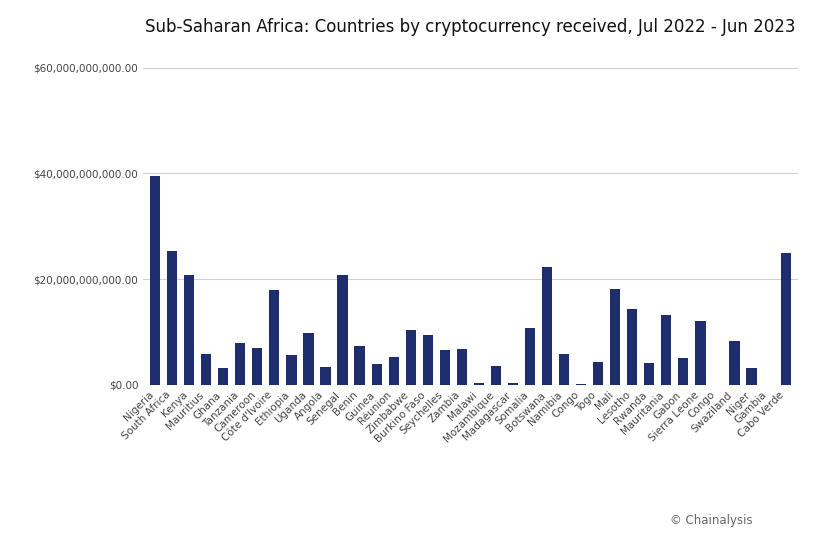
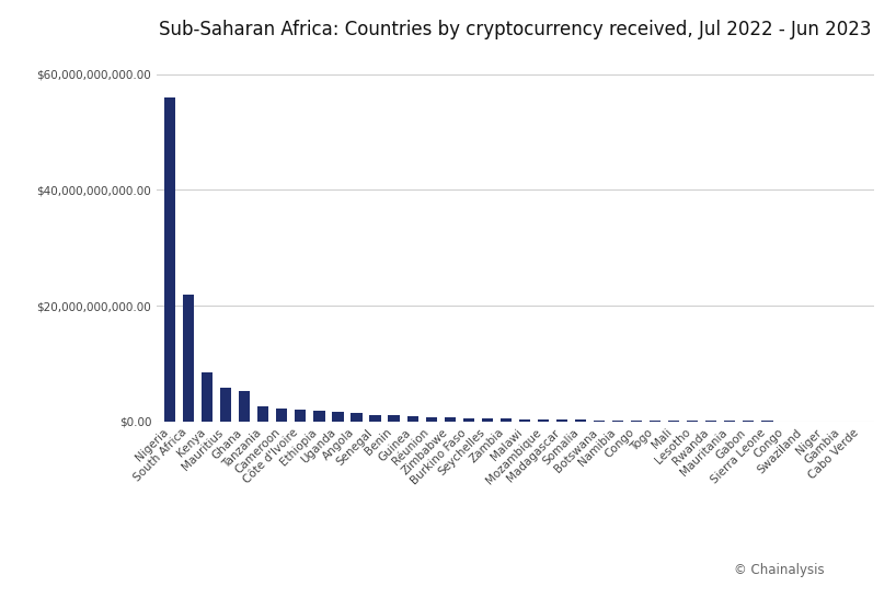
Nigeria: $39,600,000,000 -> $56,000,000,000
South Africa: $25,400,000,000 -> $22,000,000,000
Kenya: $20,800,000,000 -> $8,500,000,000
Ghana: $3,200,000,000 -> $5,200,000,000
Tanzania: $8,000,000,000 -> $2,600,000,000
Cameroon: $7,000,000,000 -> $2,300,000,000
Côte d'Ivoire: $18,000,000,000 -> $2,000,000,000
Ethiopia: $5,600,000,000 -> $1,800,000,000
Uganda: $9,800,000,000 -> $1,600,000,000
Angola: $3,400,000,000 -> $1,400,000,000
Senegal: $20,800,000,000 -> $1,200,000,000
Benin: $7,400,000,000 -> $1,000,000,000
Guinea: $4,000,000,000 -> $900,000,000
Réunion: $5,200,000,000 -> $800,000,000
Zimbabwe: $10,400,000,000 -> $700,000,000
Burkino Faso: $9,400,000,000 -> $600,000,000
Seychelles: $6,600,000,000 -> $600,000,000
Zambia: $6,800,000,000 -> $500,000,000
Mozambique: $3,600,000,000 -> $400,000,000
Somalia: $10,800,000,000 -> $300,000,000
Botswana: $22,400,000,000 -> $300,000,000
Namibia: $5,800,000,000 -> $200,000,000
Togo: $4,400,000,000 -> $200,000,000
Mali: $18,200,000,000 -> $200,000,000
Lesotho: $14,400,000,000 -> $100,000,000
Rwanda: $4,200,000,000 -> $100,000,000
Mauritania: $13,200,000,000 -> $100,000,000
Gabon: $5,000,000,000 -> $100,000,000
Sierra Leone: $12,000,000,000 -> $100,000,000
Swaziland: $8,400,000,000 -> $100,000,000
Niger: $3,200,000,000 -> $0
Cabo Verde: $25,000,000,000 -> $0
